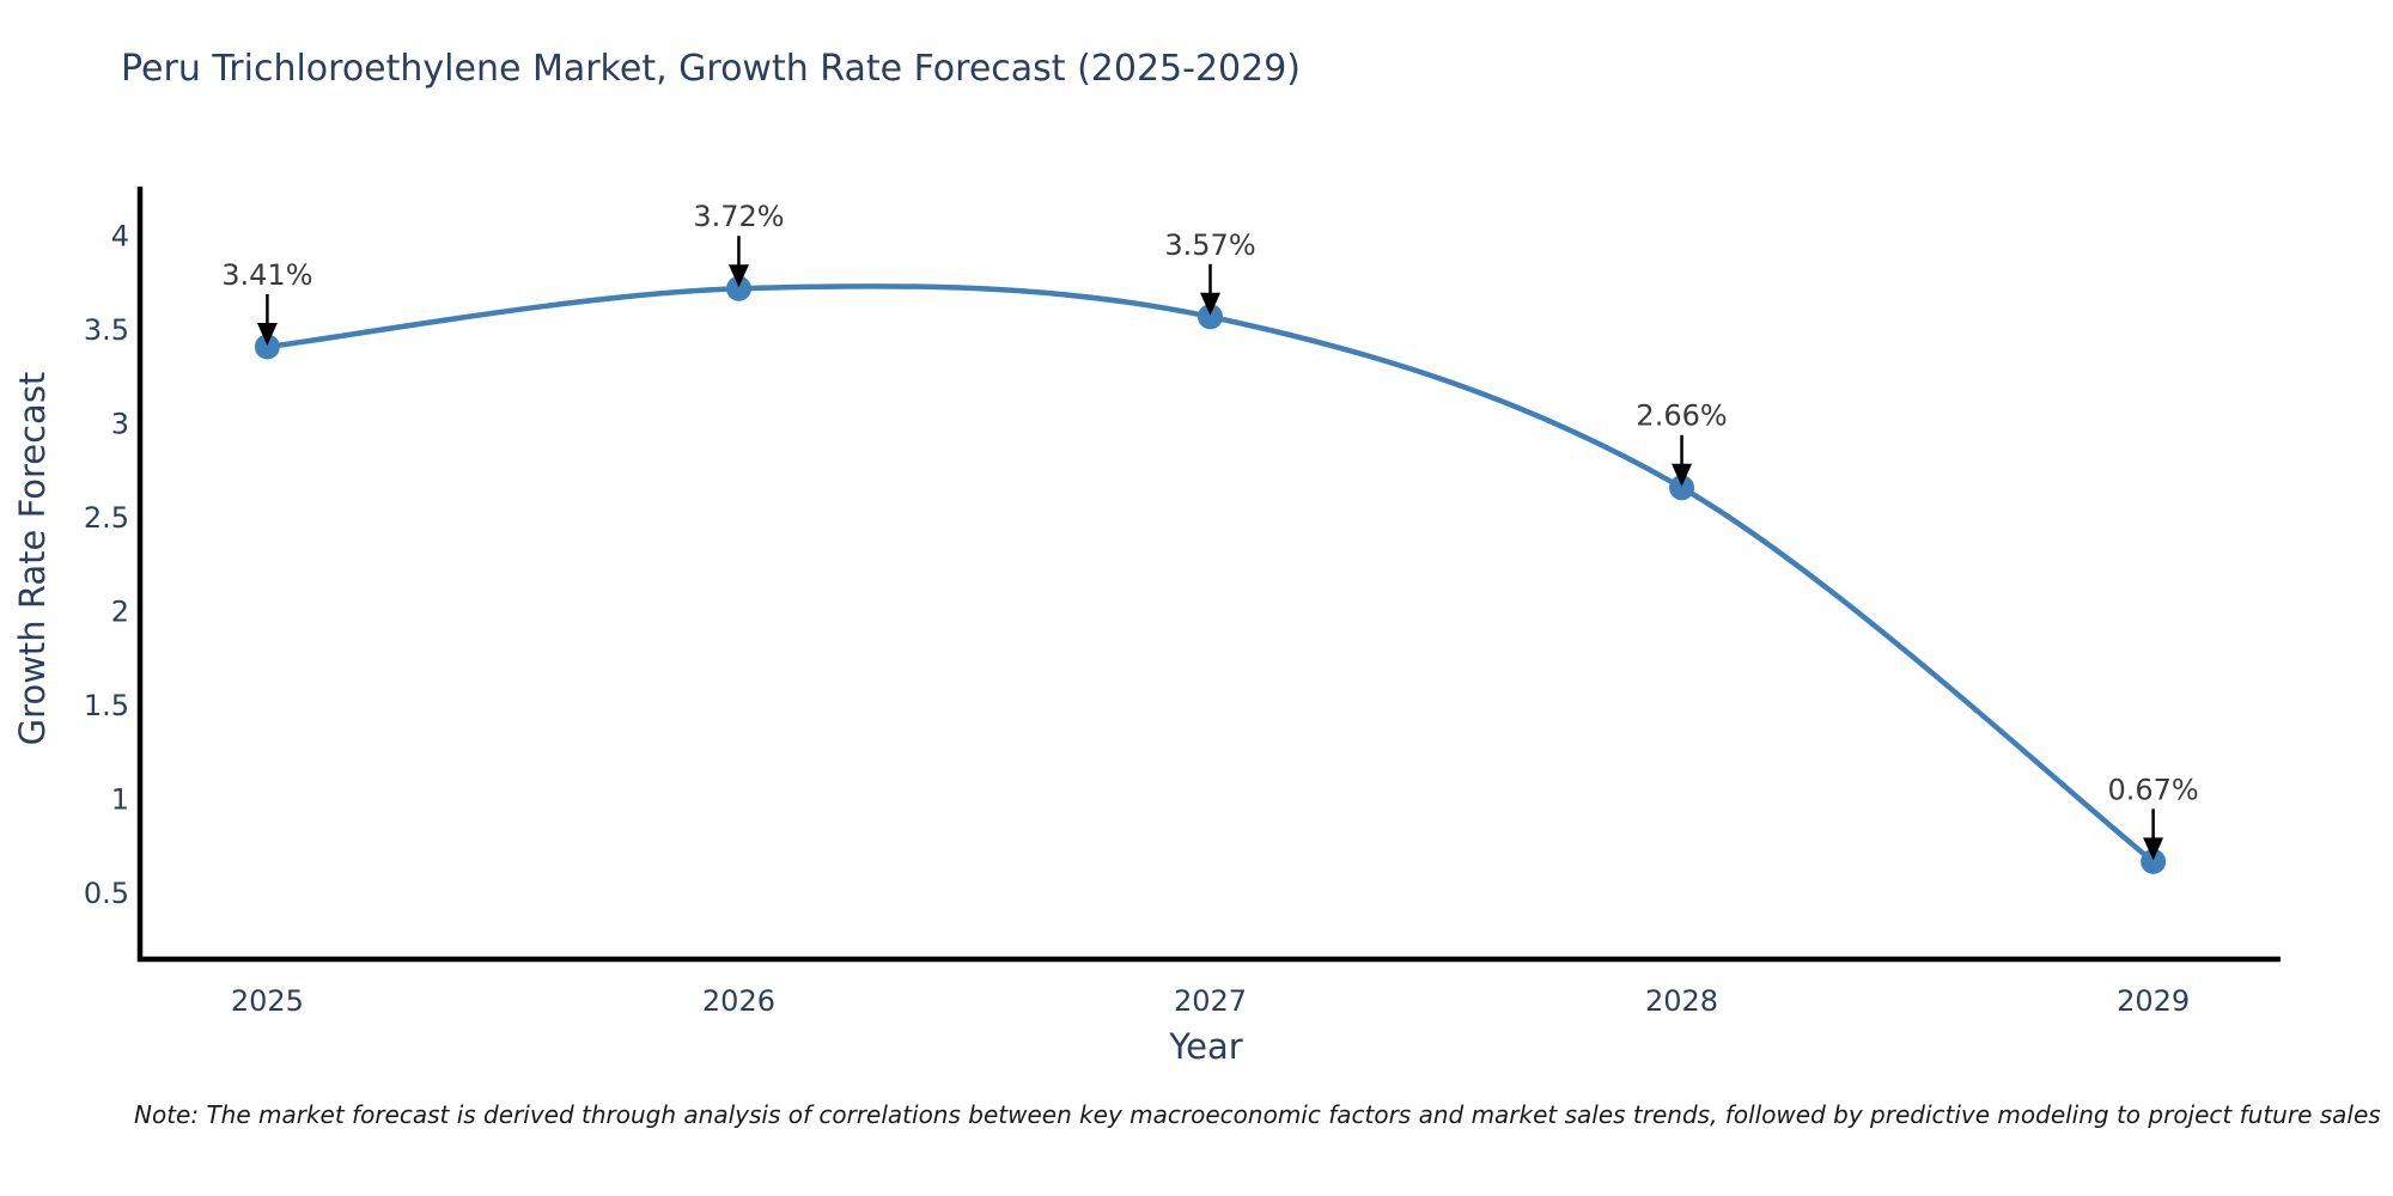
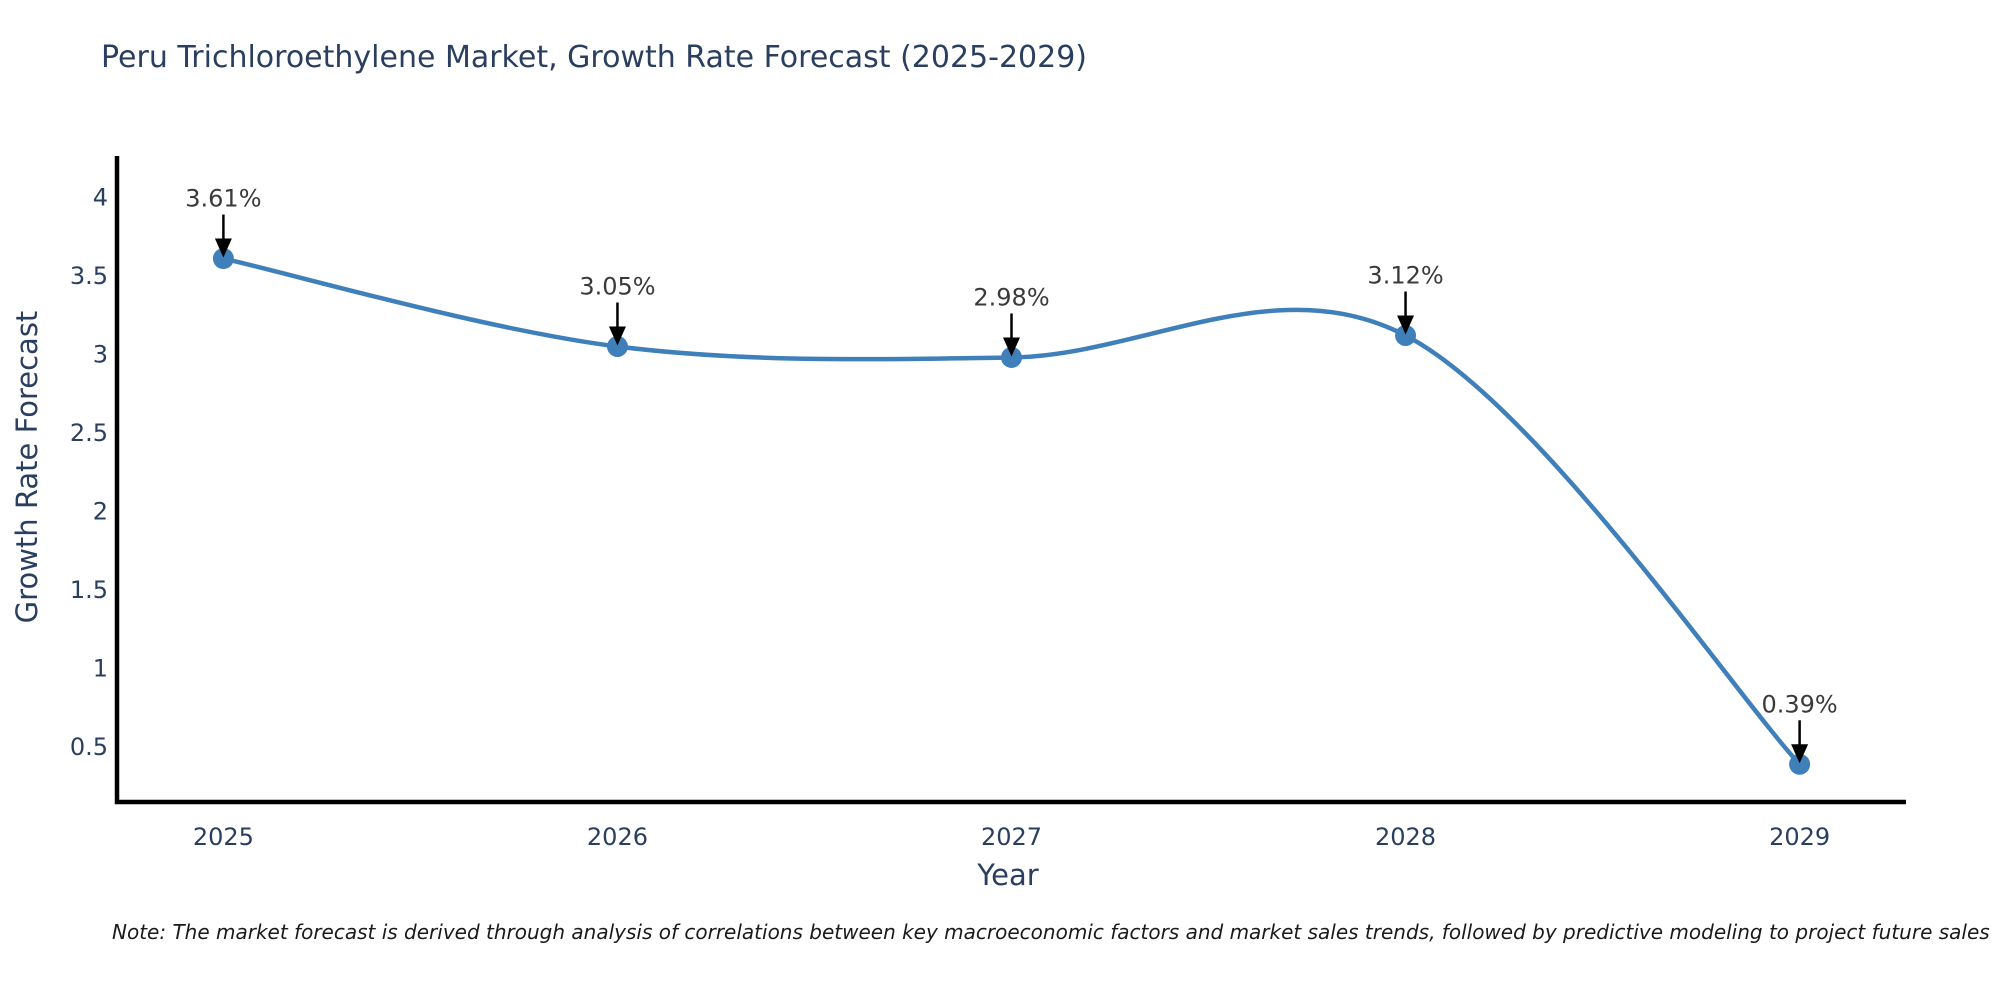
2025: 3.41% -> 3.61%
2026: 3.72% -> 3.05%
2027: 3.57% -> 2.98%
2028: 2.66% -> 3.12%
2029: 0.67% -> 0.39%
